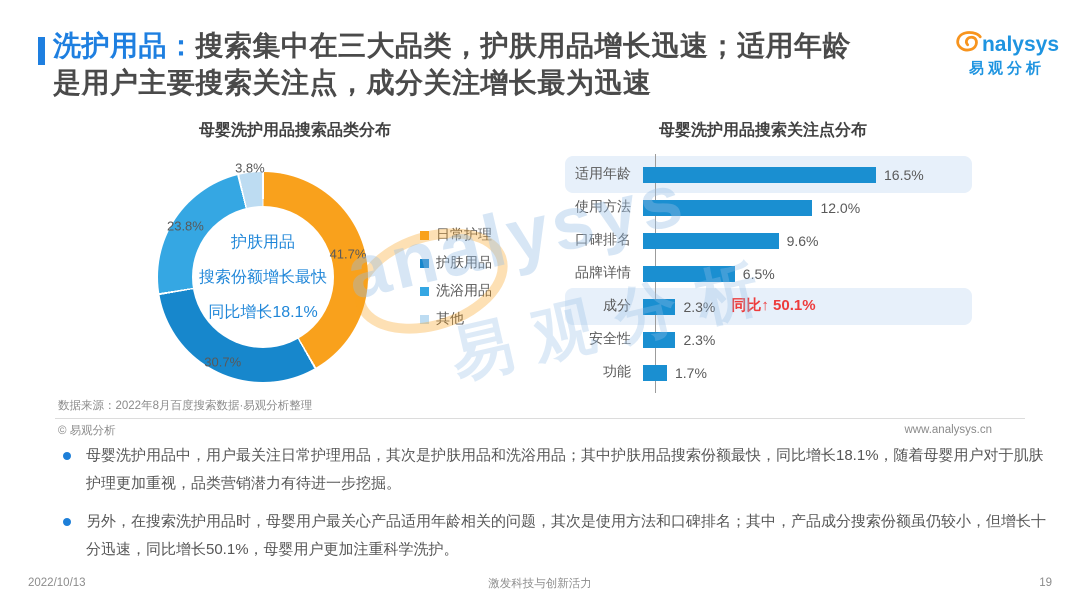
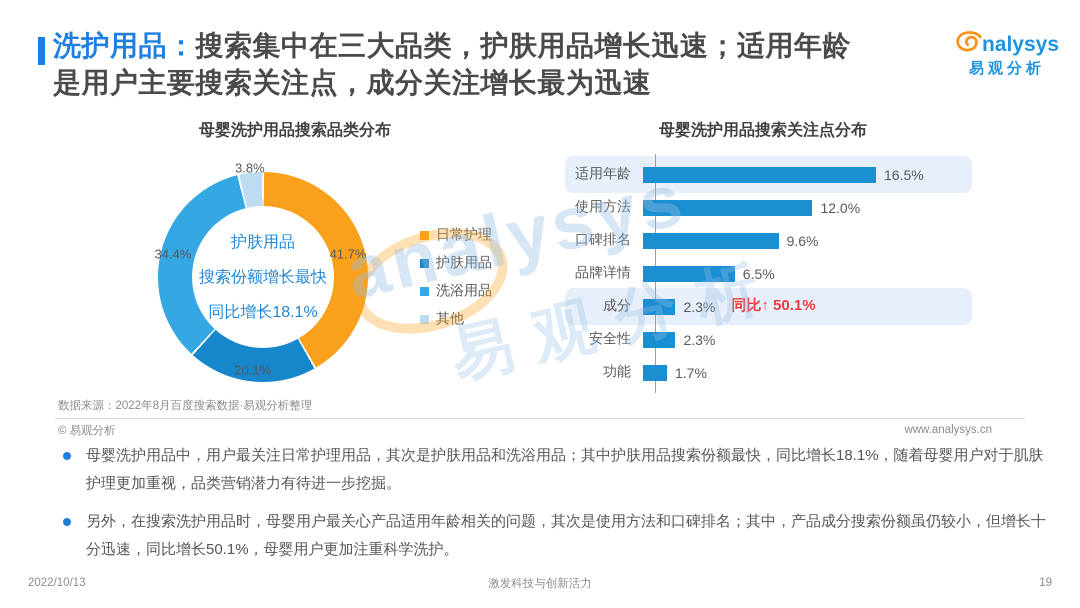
母婴洗护用品搜索品类分布/护肤用品: 30.7% -> 20.1%
母婴洗护用品搜索品类分布/洗浴用品: 23.8% -> 34.4%
